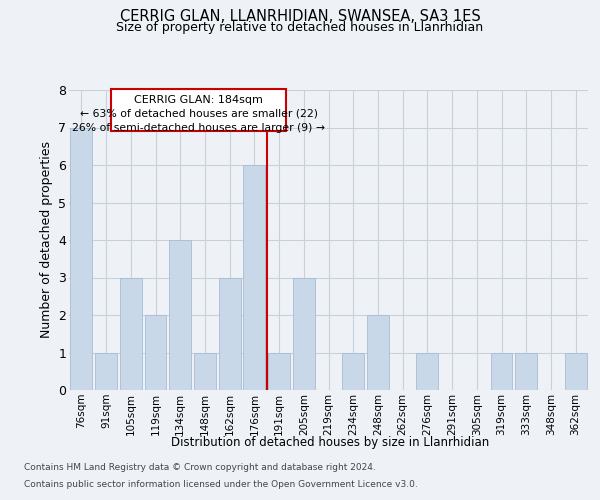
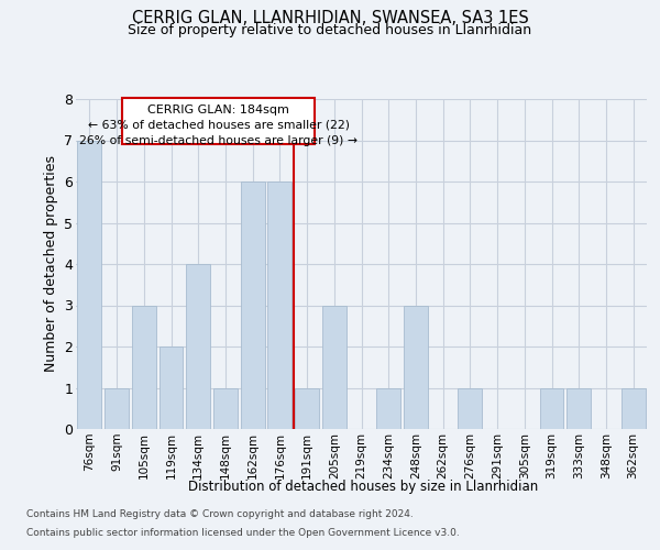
162sqm: 3 -> 6
248sqm: 2 -> 3
